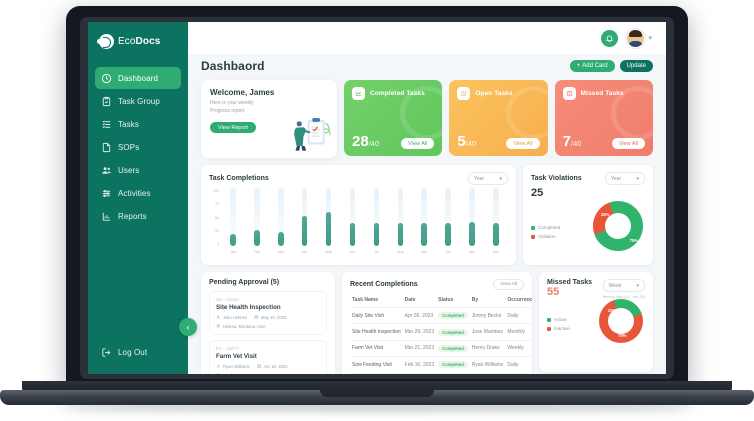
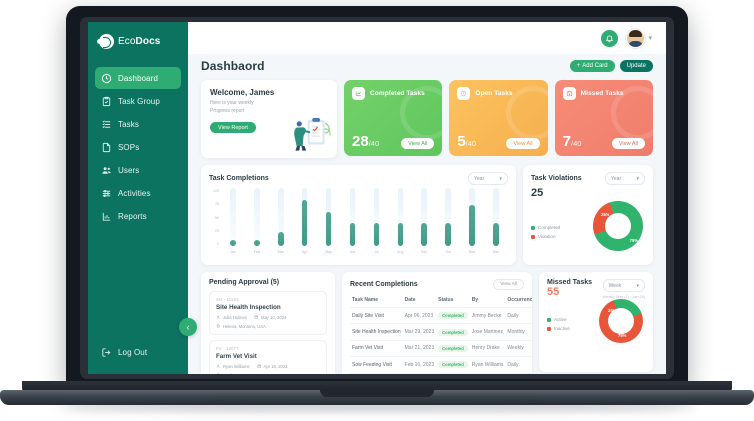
Jan: 20 -> 10
Feb: 30 -> 10
Apr: 50 -> 80
Nov: 40 -> 70
